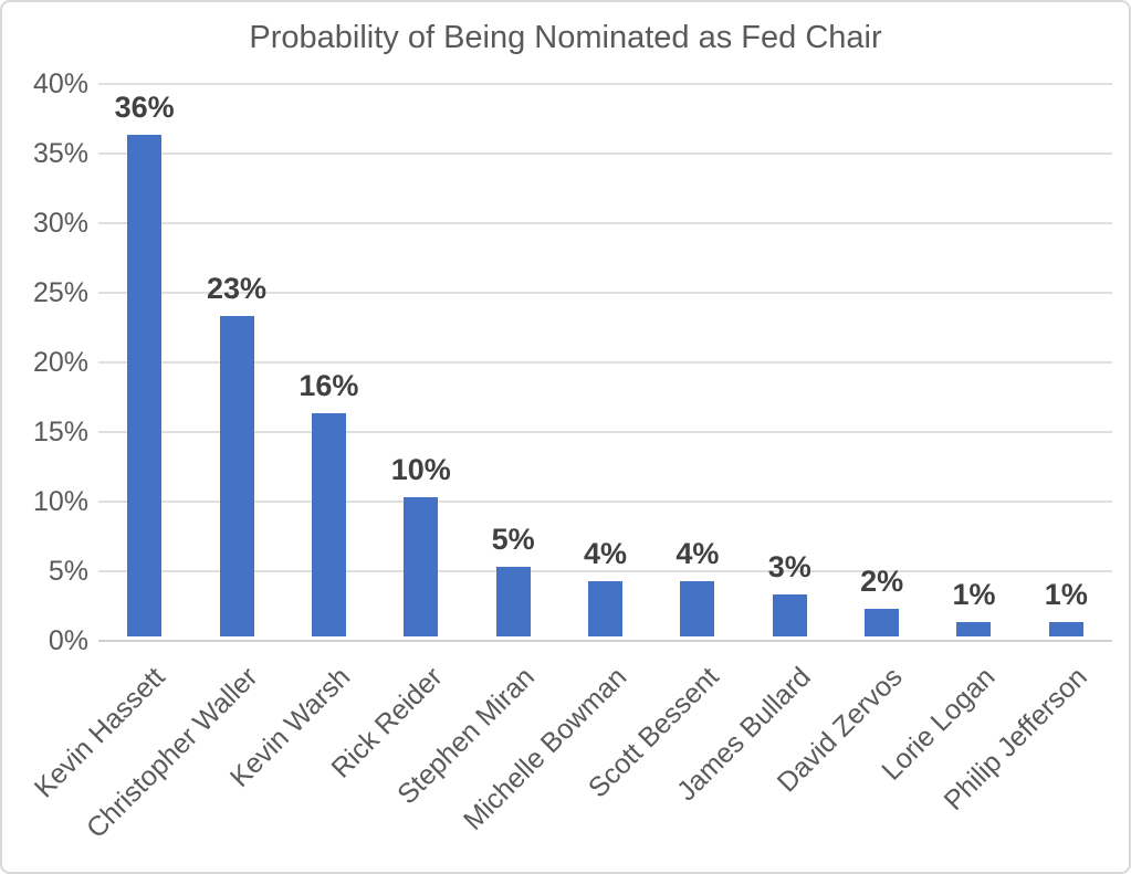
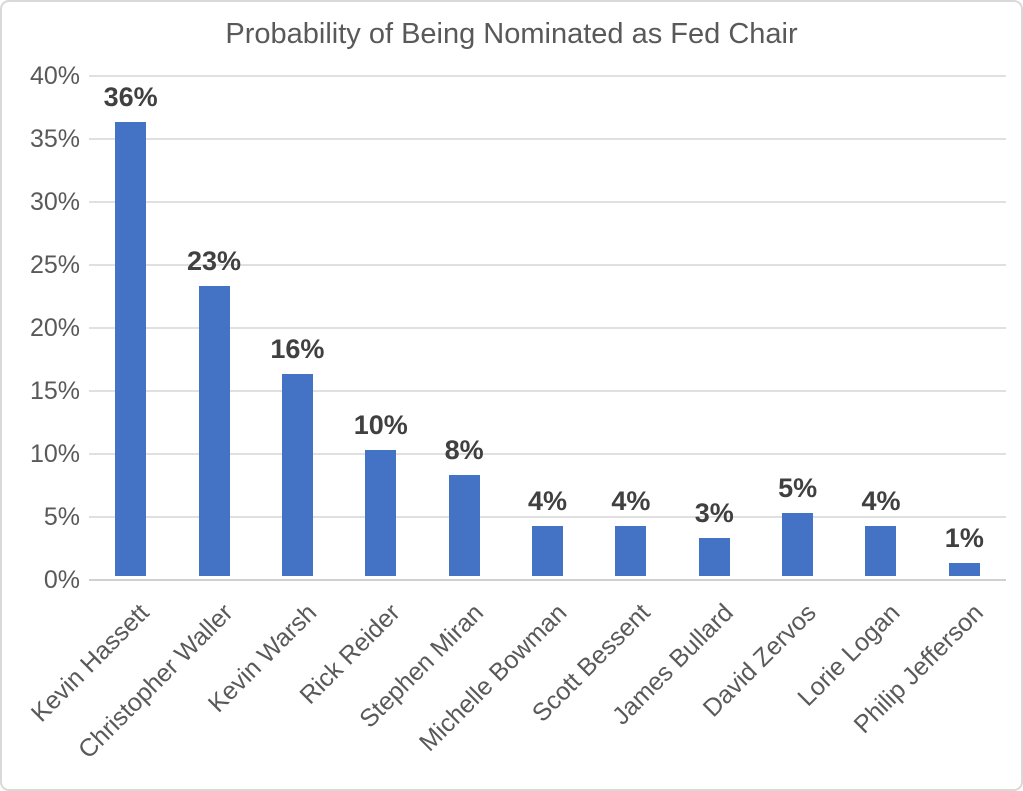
Stephen Miran: 5% -> 8%
David Zervos: 2% -> 5%
Lorie Logan: 1% -> 4%
